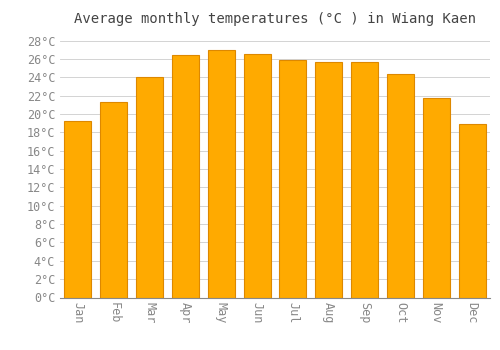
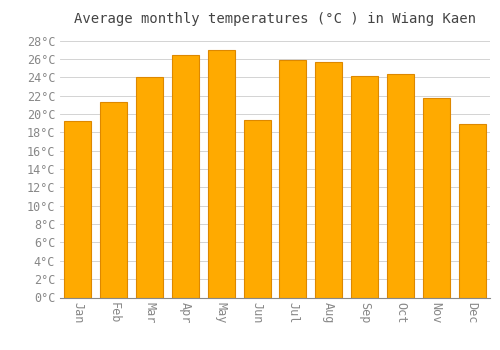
Jun: 26.5°C -> 19.4°C
Sep: 25.7°C -> 24.2°C
